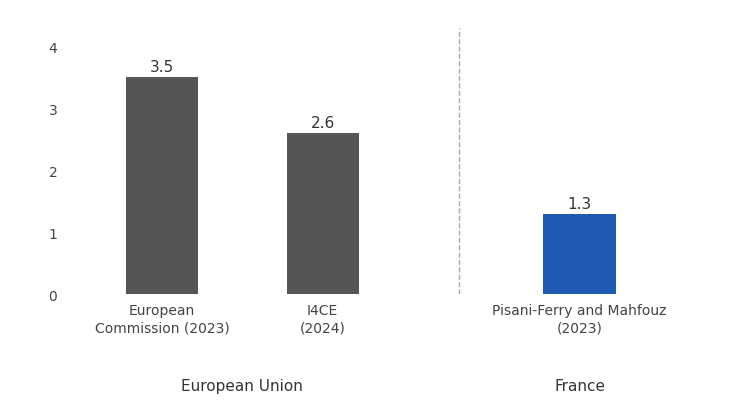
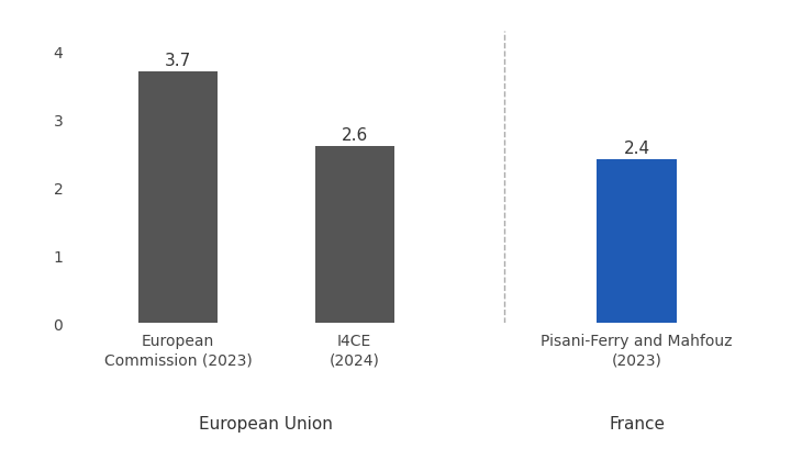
European Commission (2023): 3.5 -> 3.7
Pisani-Ferry and Mahfouz (2023): 1.3 -> 2.4
